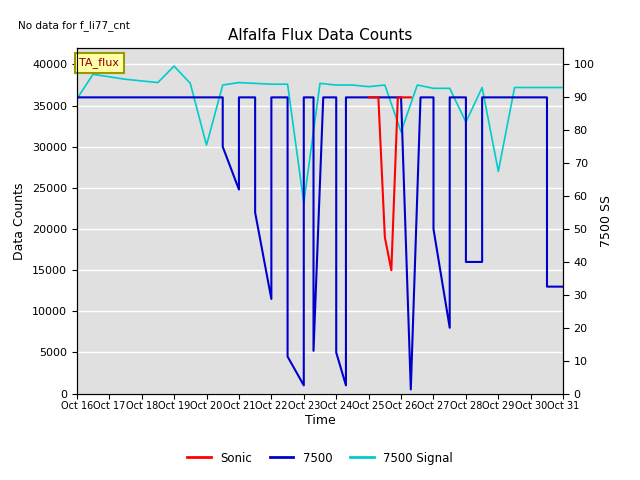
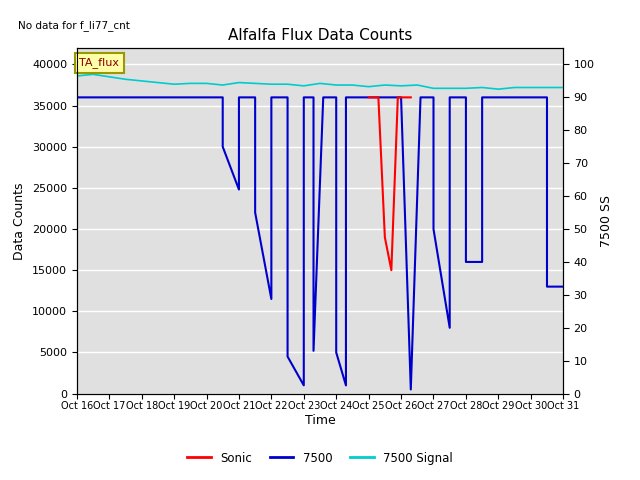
7500 Signal/Oct 16: 35800 -> 38600
7500 Signal/Oct 19: 39800 -> 37600
7500 Signal/Oct 20: 30200 -> 37700
7500 Signal/Oct 23: 23200 -> 37400
7500 Signal/Oct 26: 31800 -> 37400
7500 Signal/Oct 28: 33000 -> 37100
7500 Signal/Oct 29: 27000 -> 37000
